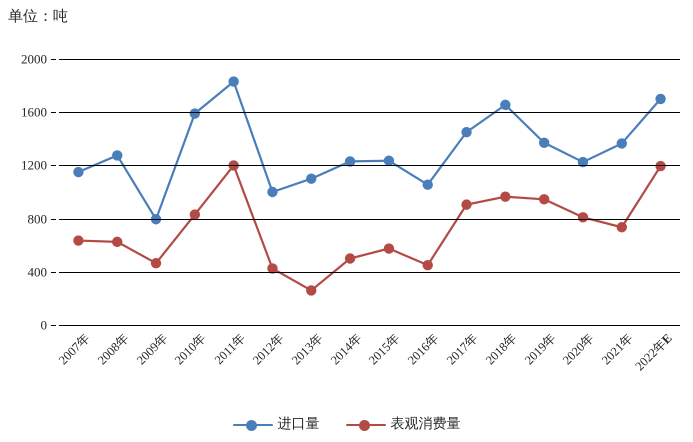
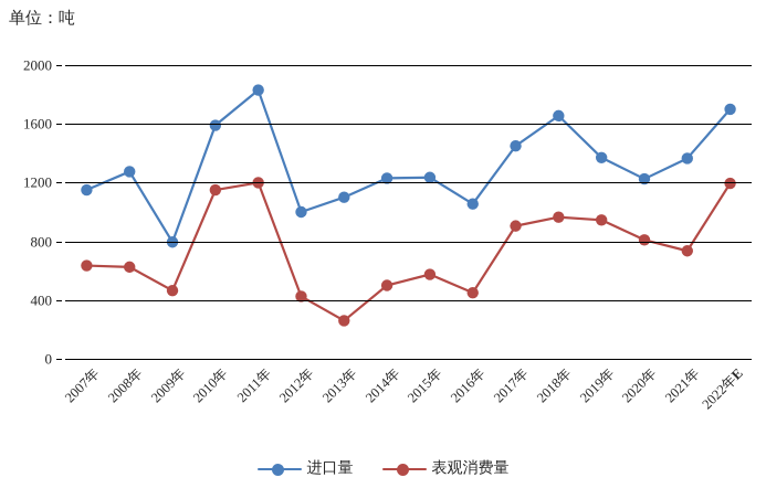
表观消费量/2010年: 830 -> 1150
